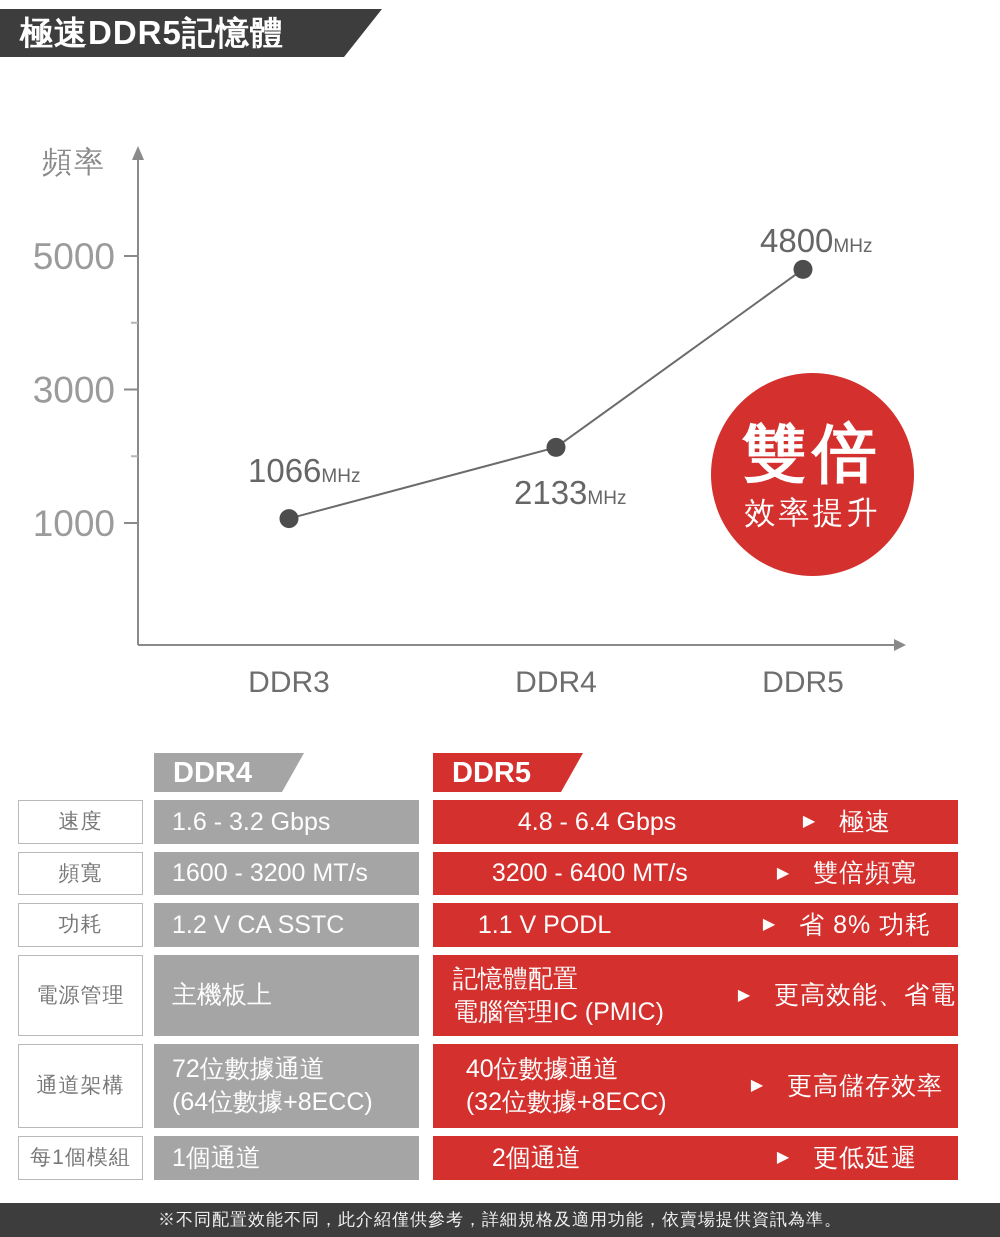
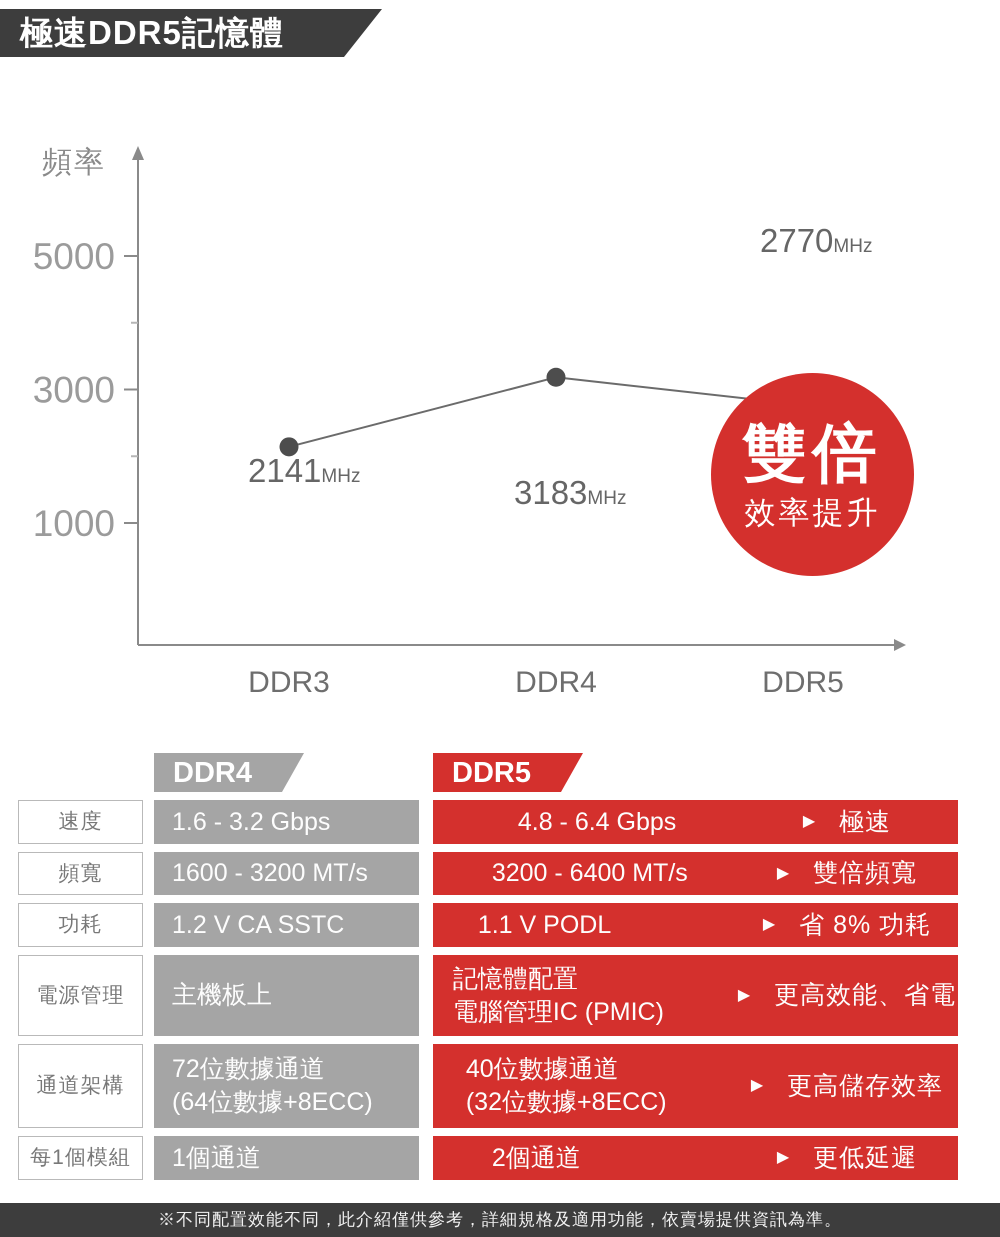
DDR3: 1066 -> 2141
DDR4: 2133 -> 3183
DDR5: 4800 -> 2770
